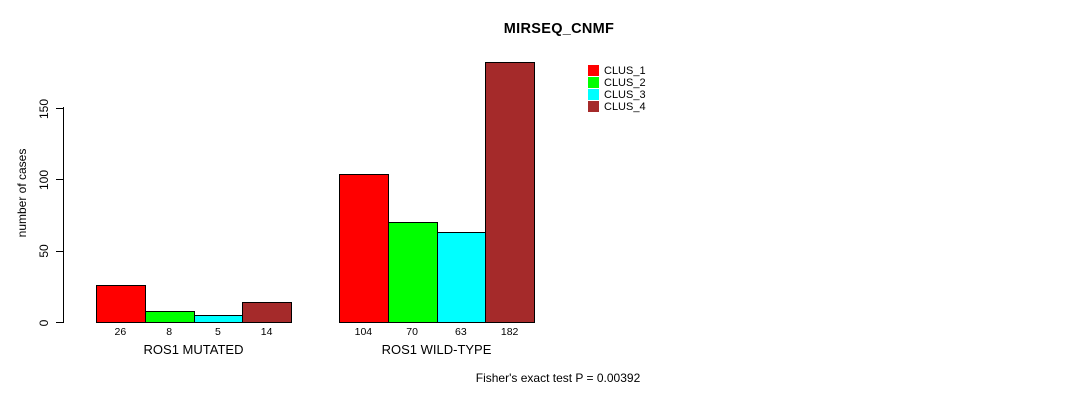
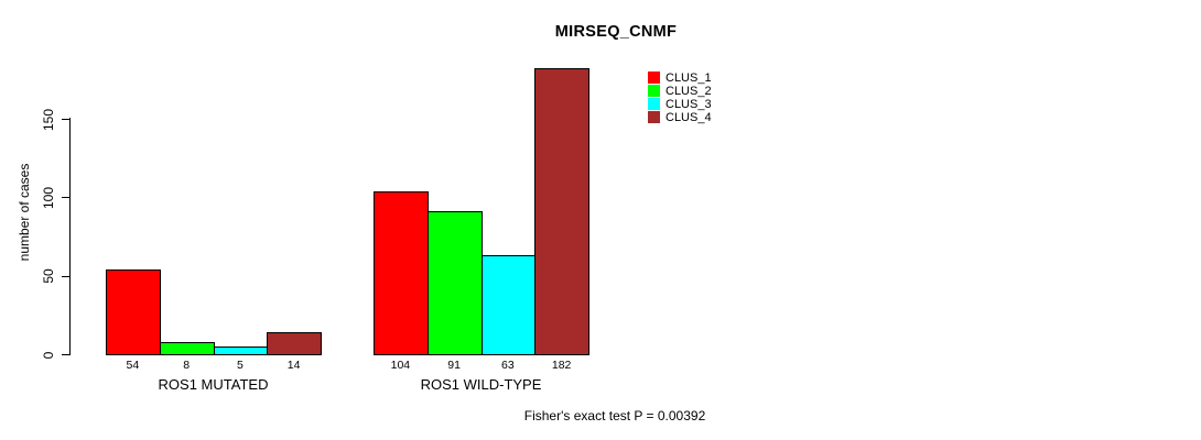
CLUS_1/ROS1 MUTATED: 26 -> 54
CLUS_2/ROS1 WILD-TYPE: 70 -> 91
